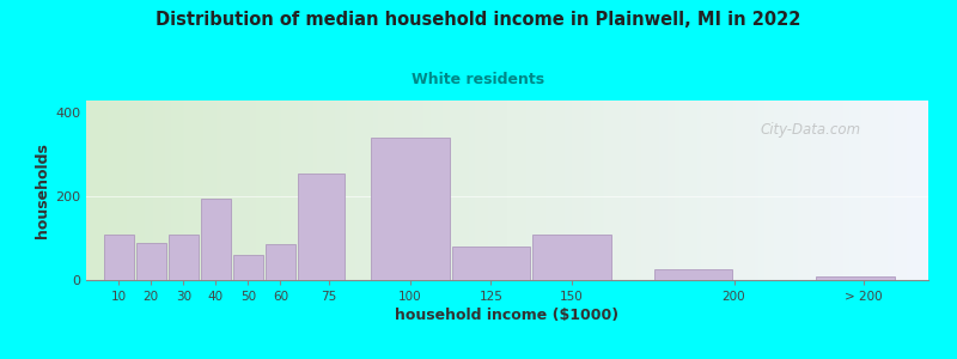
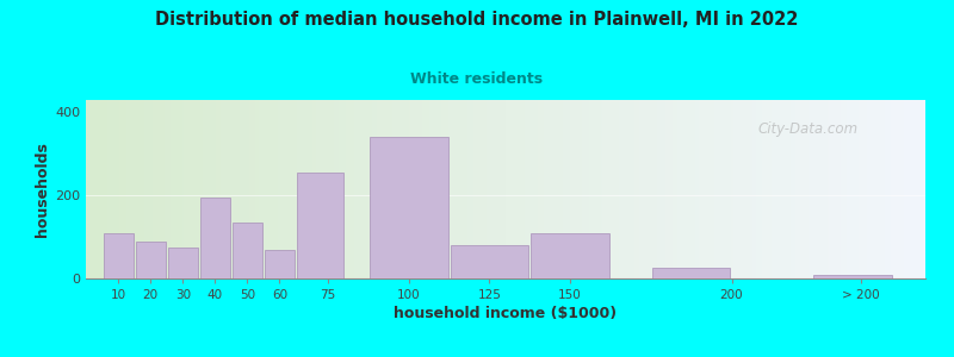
30: 110 -> 75
50: 60 -> 135
60: 85 -> 70
